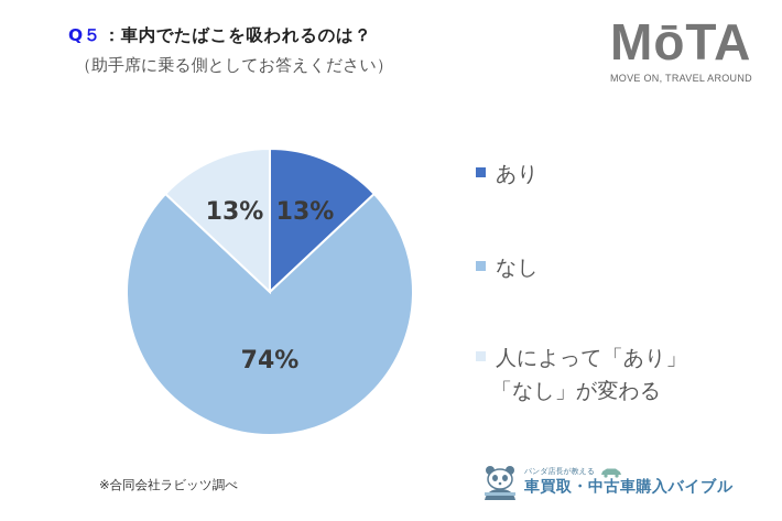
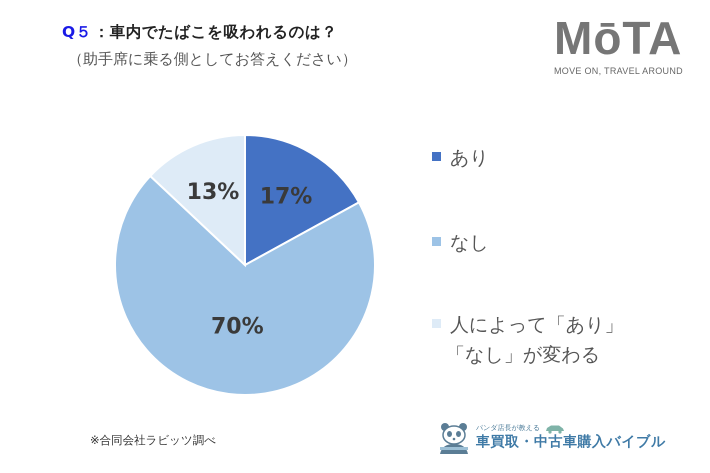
あり: 13% -> 17%
なし: 74% -> 70%
